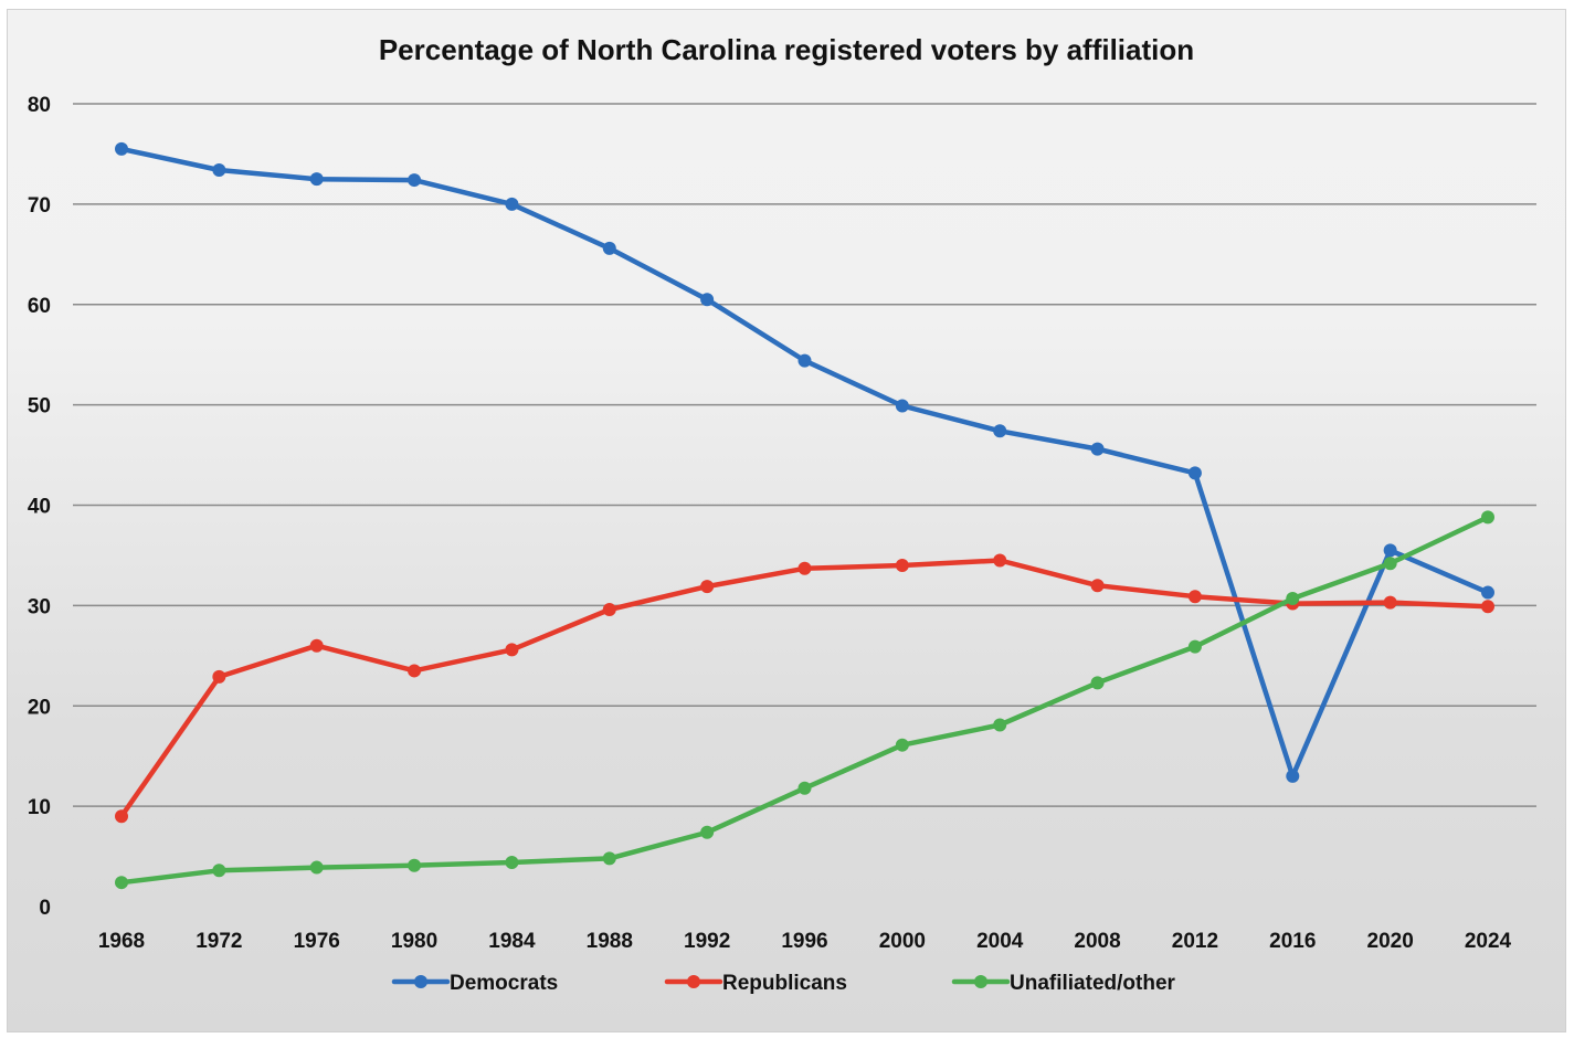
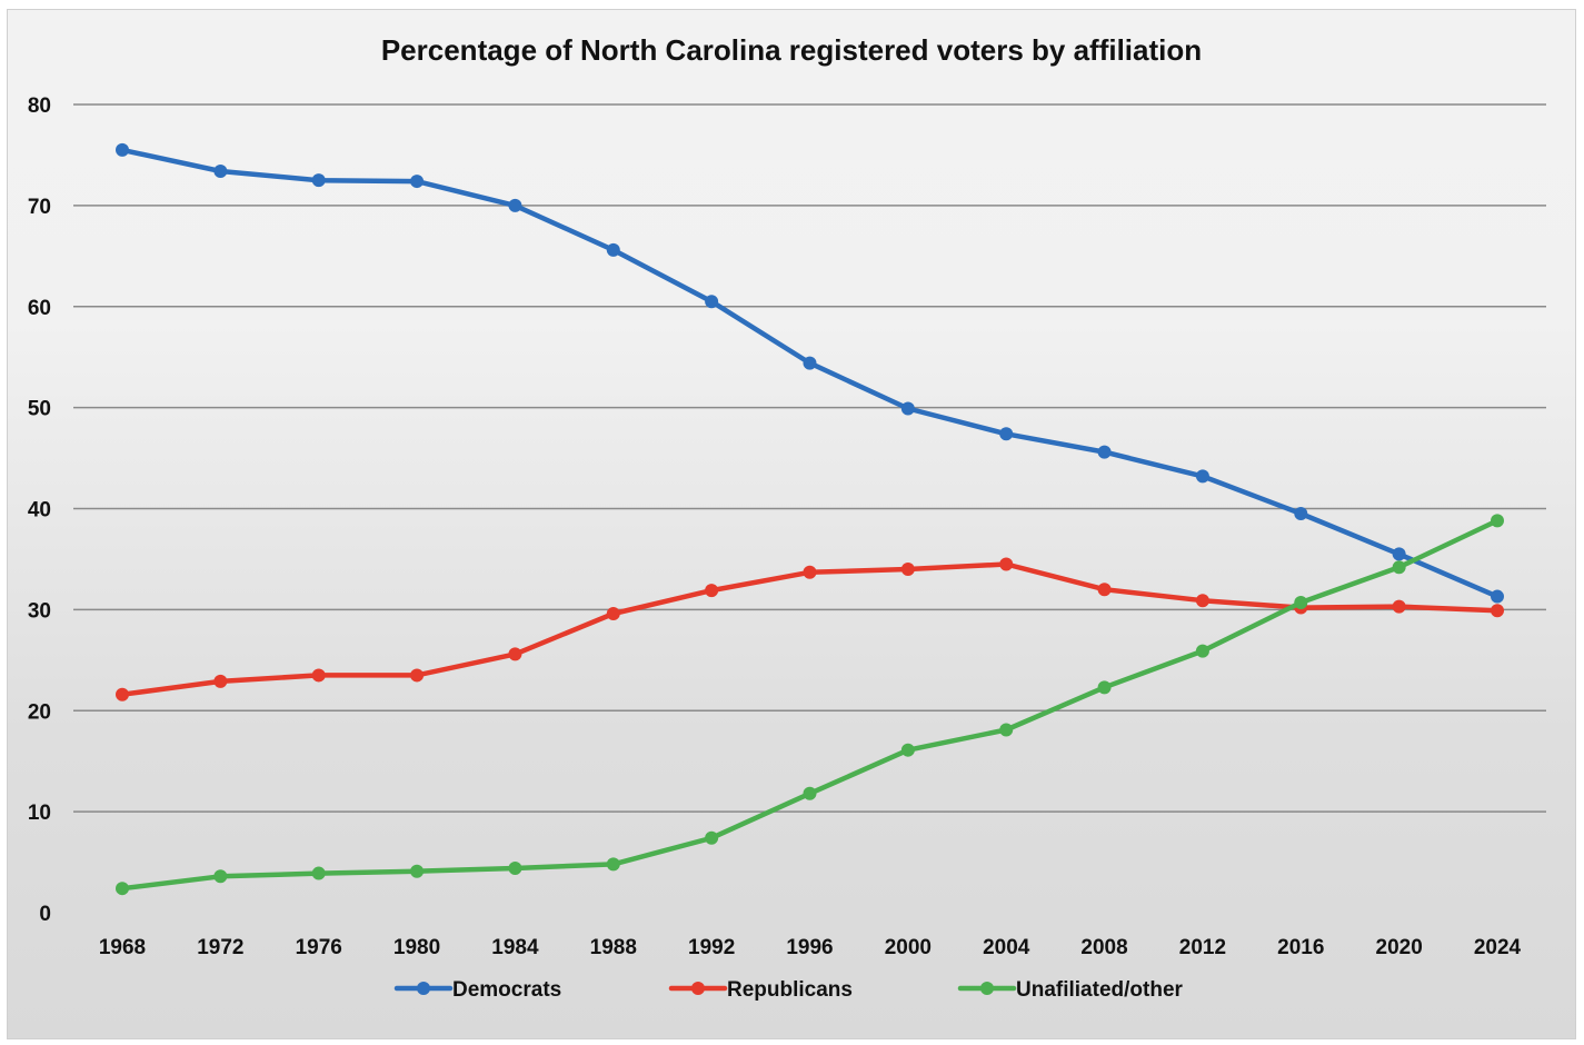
Republicans/1968: 9 -> 22
Republicans/1976: 26 -> 24
Democrats/2016: 13 -> 40
